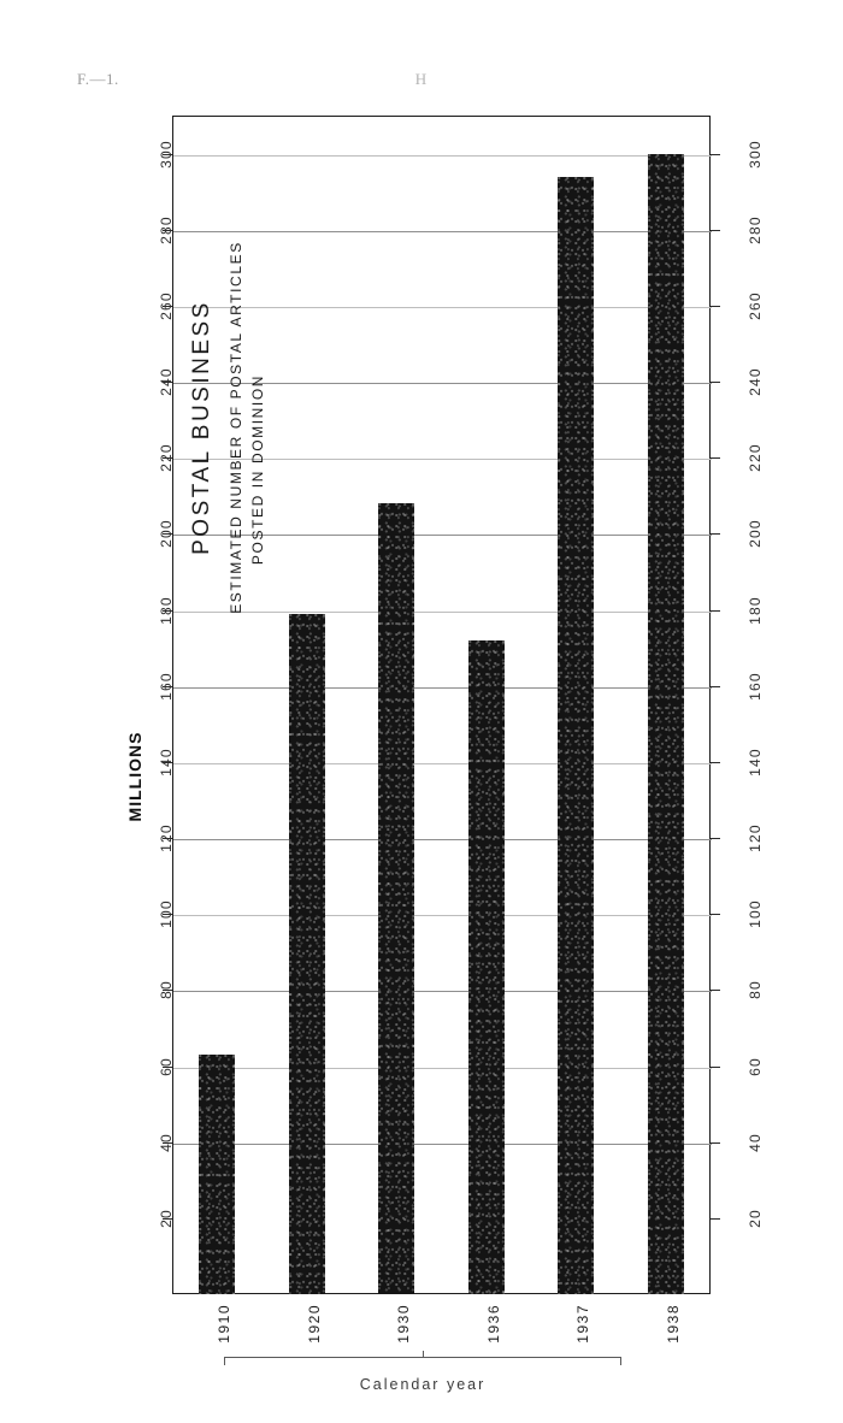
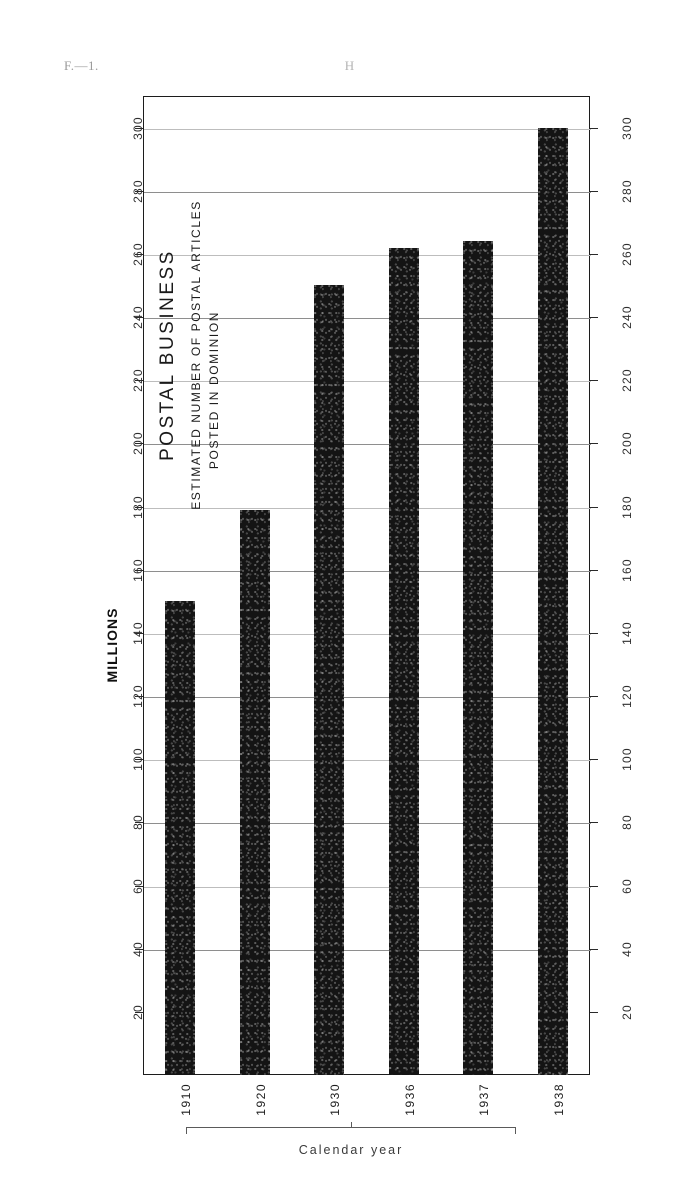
1910: 63 -> 150
1930: 208 -> 250
1936: 172 -> 262
1937: 294 -> 264
